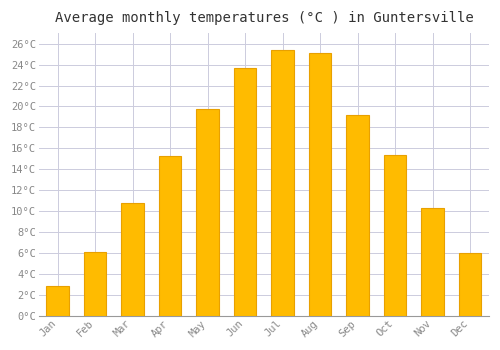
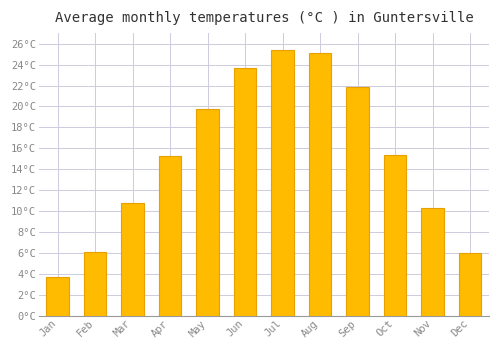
Jan: 2.8°C -> 3.7°C
Sep: 19.2°C -> 21.9°C
